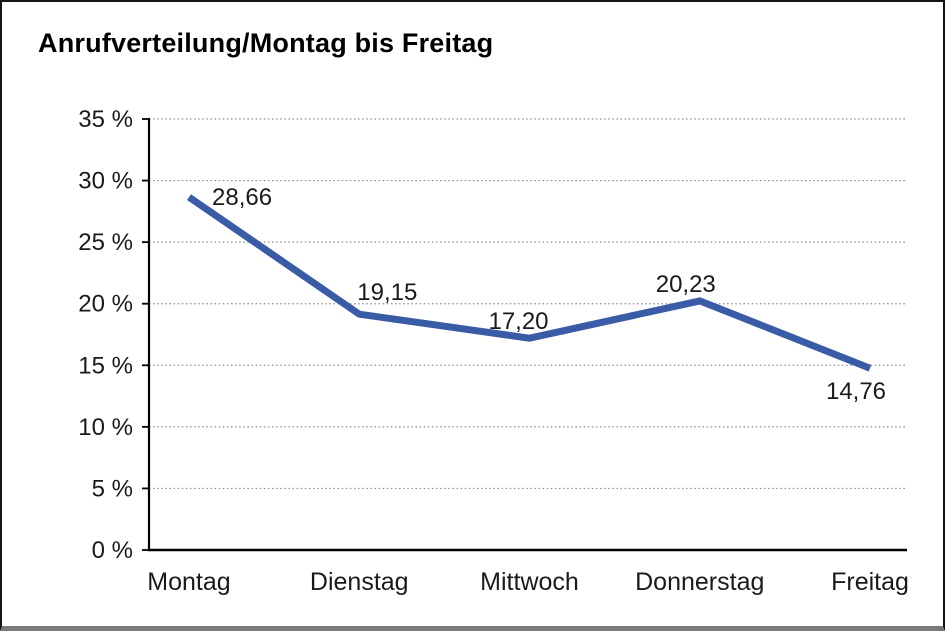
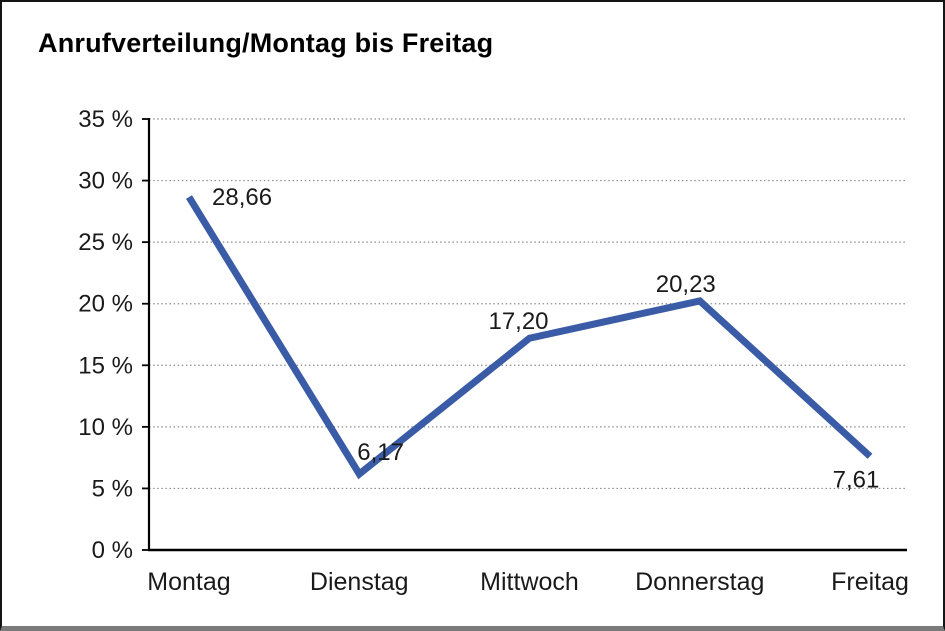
Dienstag: 19,15 -> 6,17
Freitag: 14,76 -> 7,61
